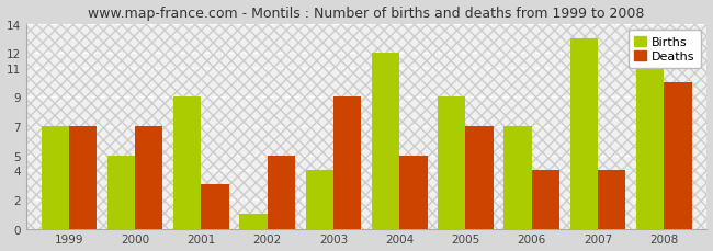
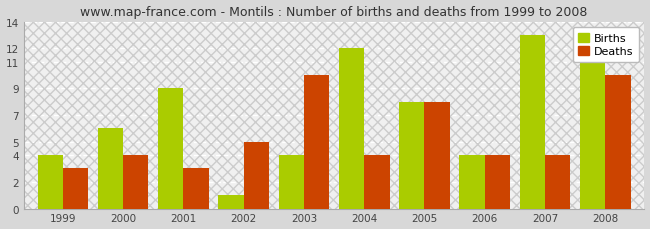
Births/1999: 7 -> 4
Deaths/1999: 7 -> 3
Births/2000: 5 -> 6
Deaths/2000: 7 -> 4
Deaths/2003: 9 -> 10
Deaths/2004: 5 -> 4
Births/2005: 9 -> 8
Deaths/2005: 7 -> 8
Births/2006: 7 -> 4
